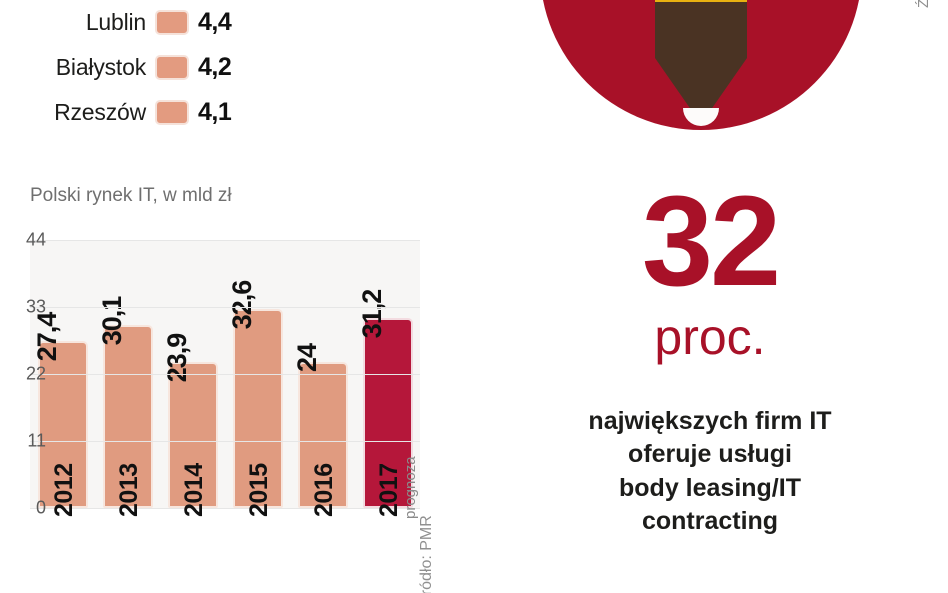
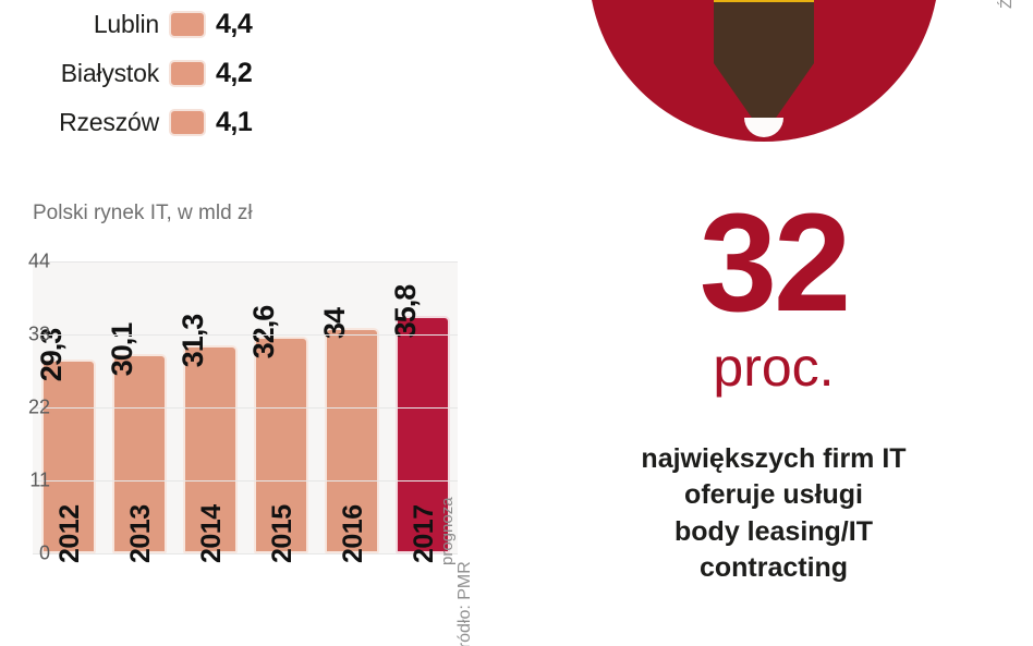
2012: 27,4 -> 29,3
2014: 23,9 -> 31,3
2016: 24 -> 34
2017: 31,2 -> 35,8
